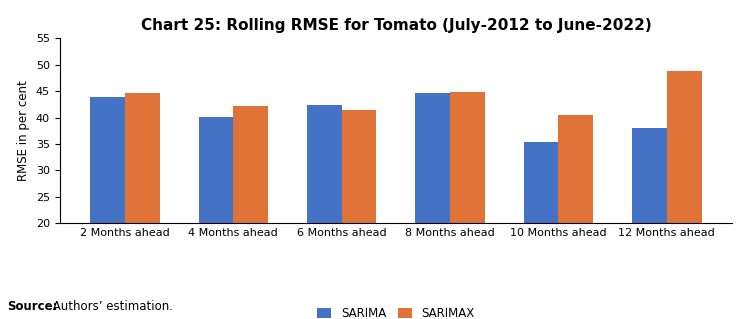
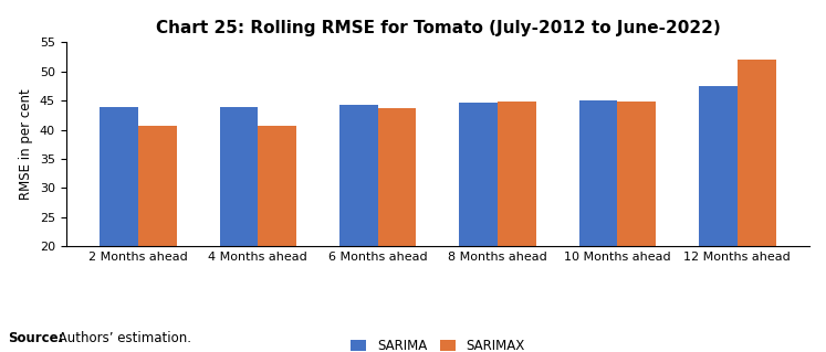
SARIMAX/2 Months ahead: 44.6 -> 40.6
SARIMA/4 Months ahead: 40.2 -> 43.9
SARIMAX/4 Months ahead: 42.2 -> 40.6
SARIMA/6 Months ahead: 42.4 -> 44.2
SARIMAX/6 Months ahead: 41.4 -> 43.7
SARIMA/10 Months ahead: 35.4 -> 45.0
SARIMAX/10 Months ahead: 40.4 -> 44.9
SARIMA/12 Months ahead: 38.0 -> 47.5
SARIMAX/12 Months ahead: 48.8 -> 52.0
